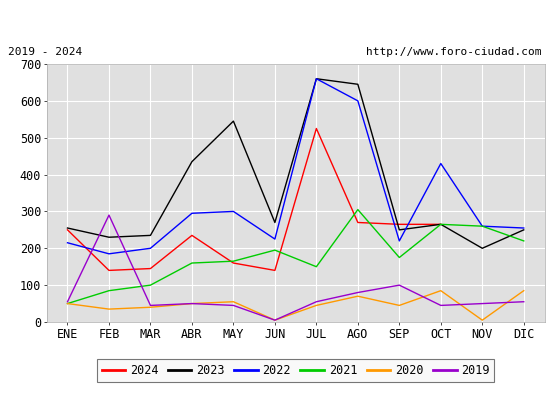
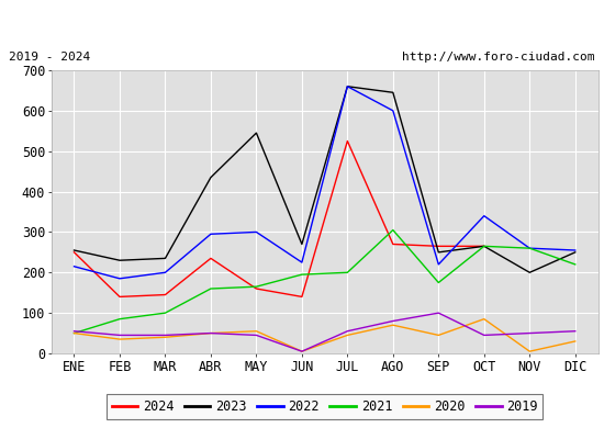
2019/FEB: 290 -> 45
2021/JUL: 150 -> 200
2022/OCT: 430 -> 340
2020/DIC: 85 -> 30
